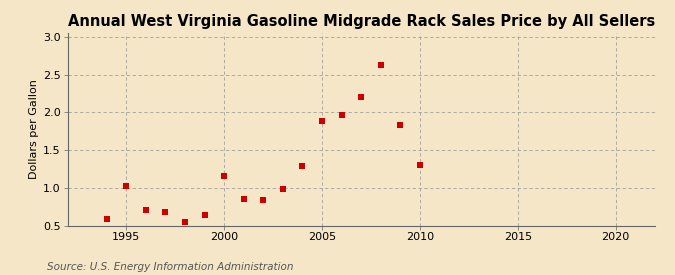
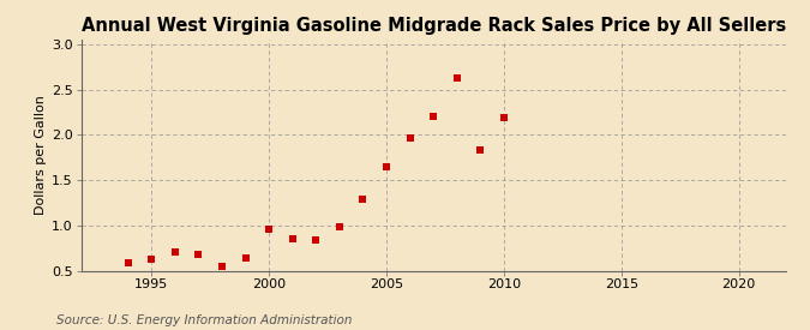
1995: 1.02 -> 0.62
2000: 1.16 -> 0.96
2005: 1.88 -> 1.65
2010: 1.30 -> 2.19
